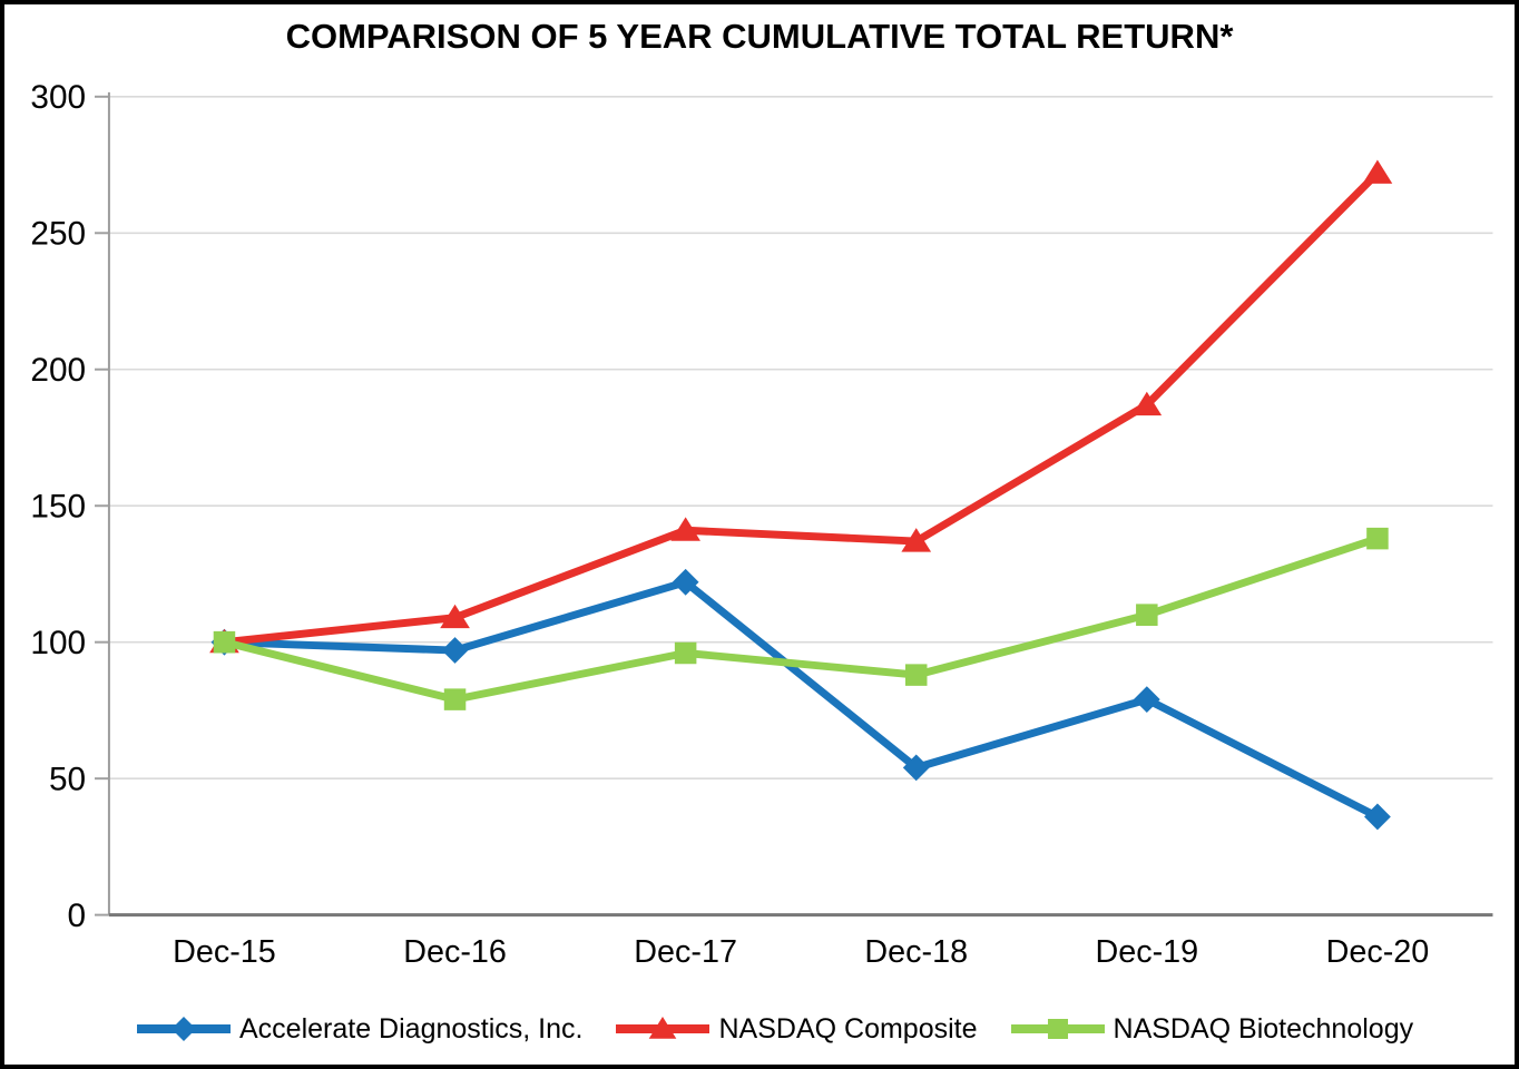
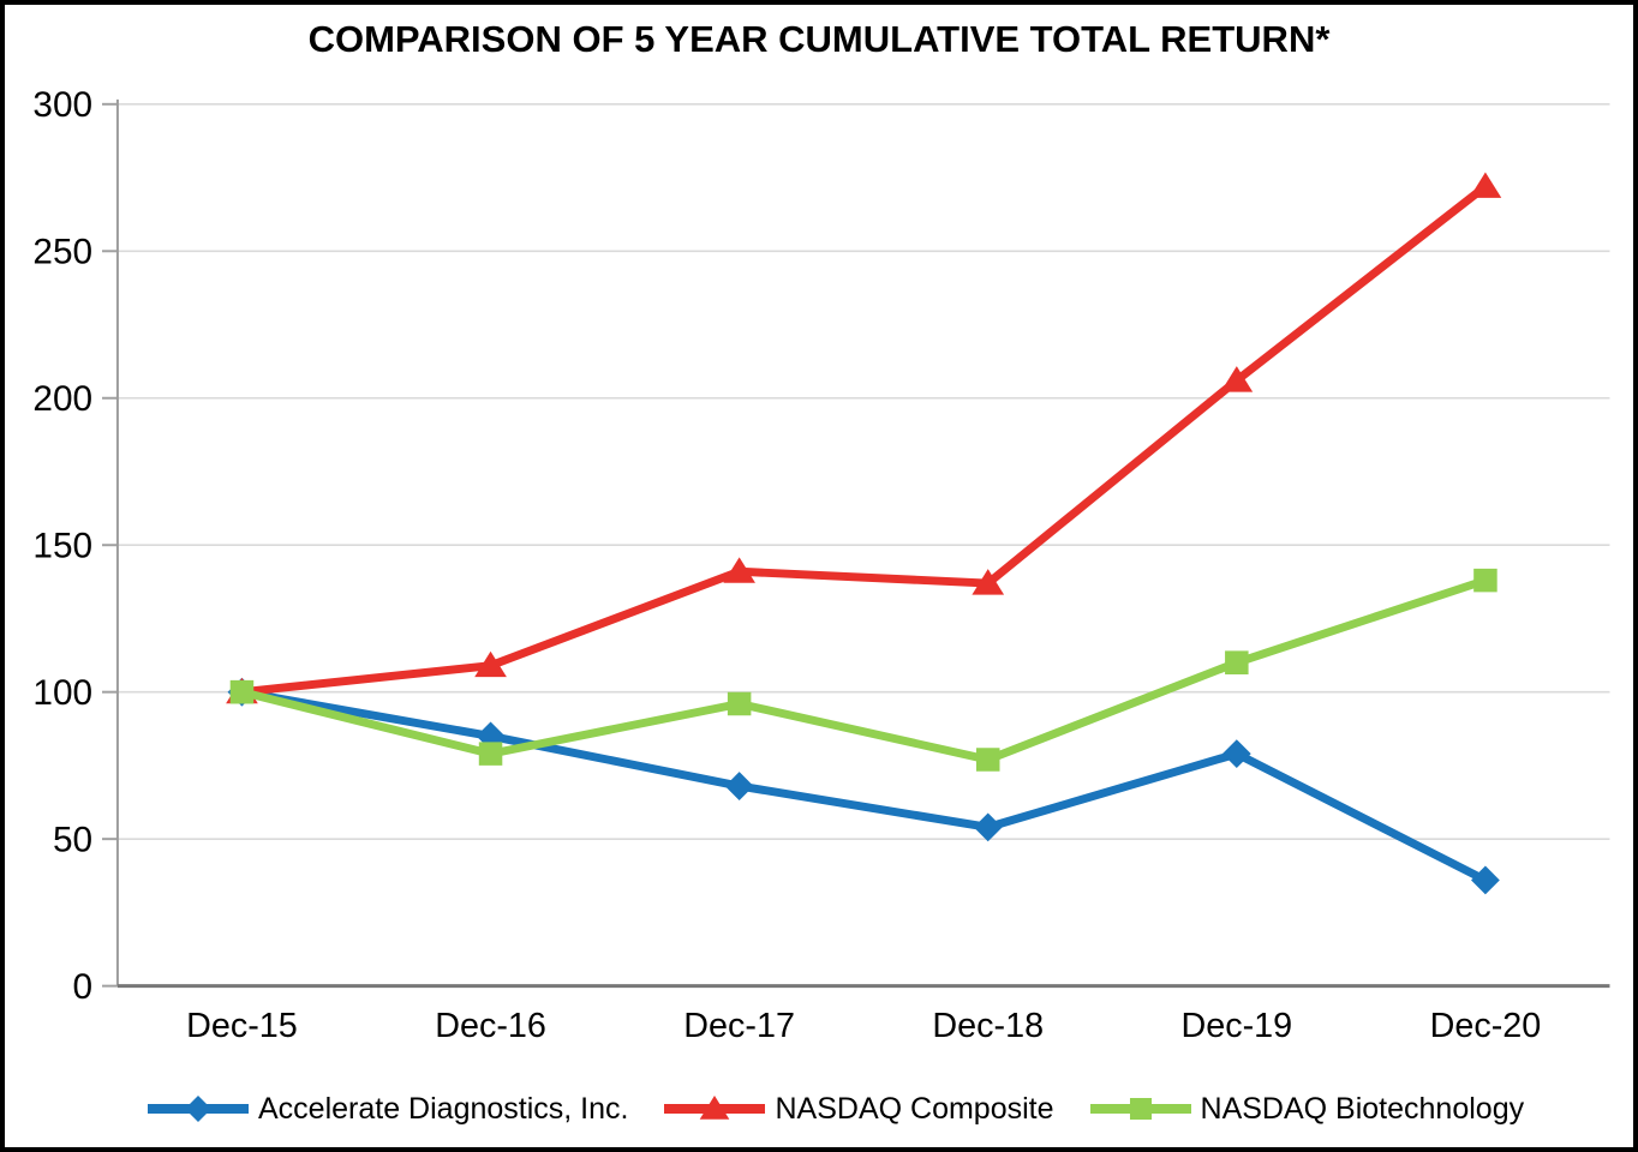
Accelerate Diagnostics, Inc./Dec-16: 97 -> 85
Accelerate Diagnostics, Inc./Dec-17: 122 -> 68
NASDAQ Biotechnology/Dec-18: 88 -> 77
NASDAQ Composite/Dec-19: 187 -> 206
